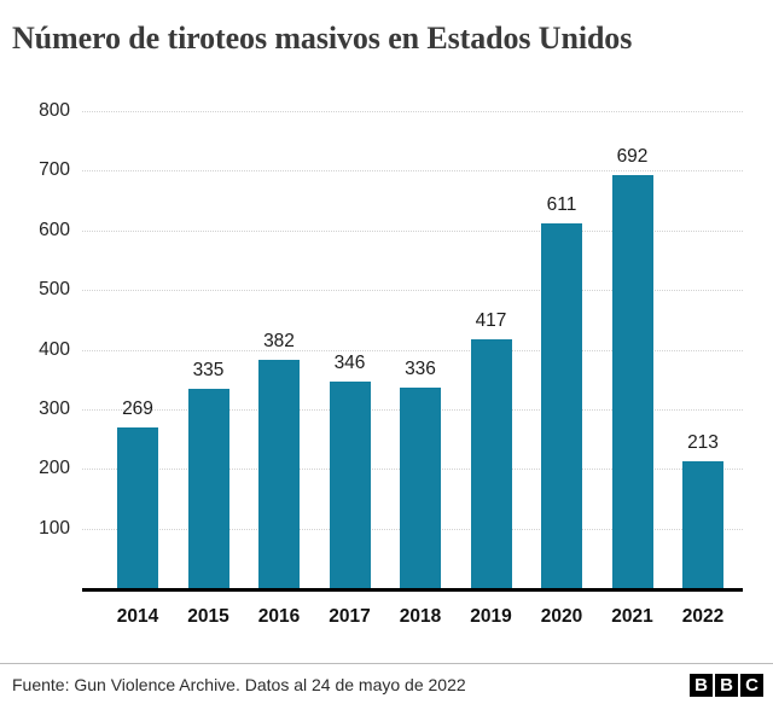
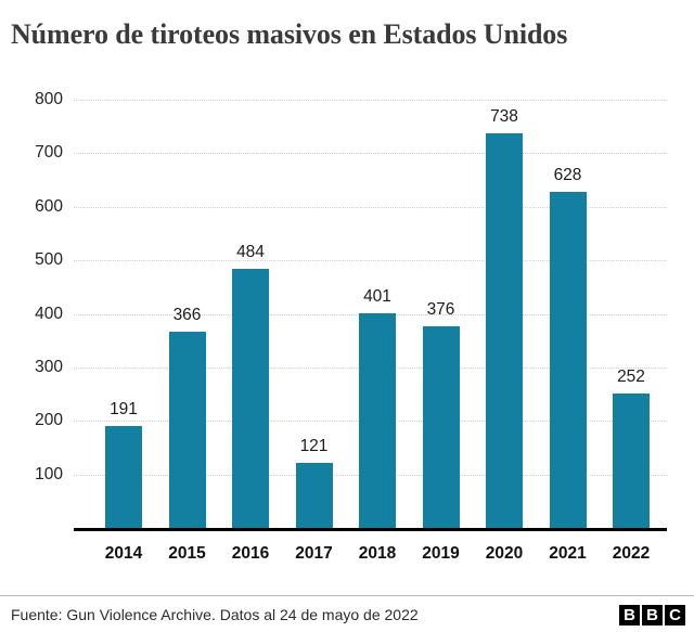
2014: 269 -> 191
2015: 335 -> 366
2016: 382 -> 484
2017: 346 -> 121
2018: 336 -> 401
2019: 417 -> 376
2020: 611 -> 738
2021: 692 -> 628
2022: 213 -> 252
